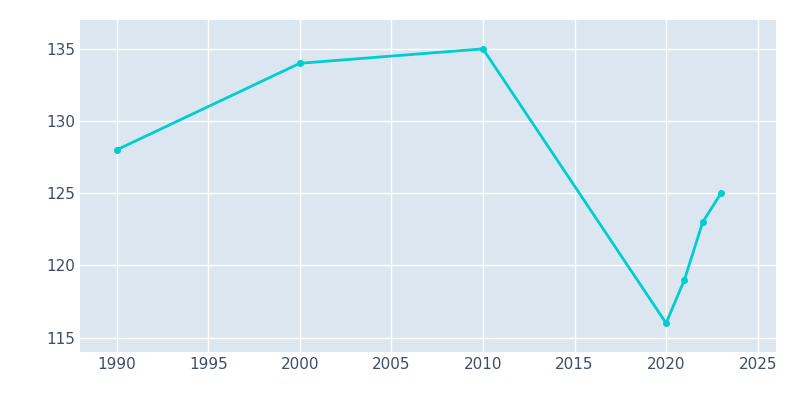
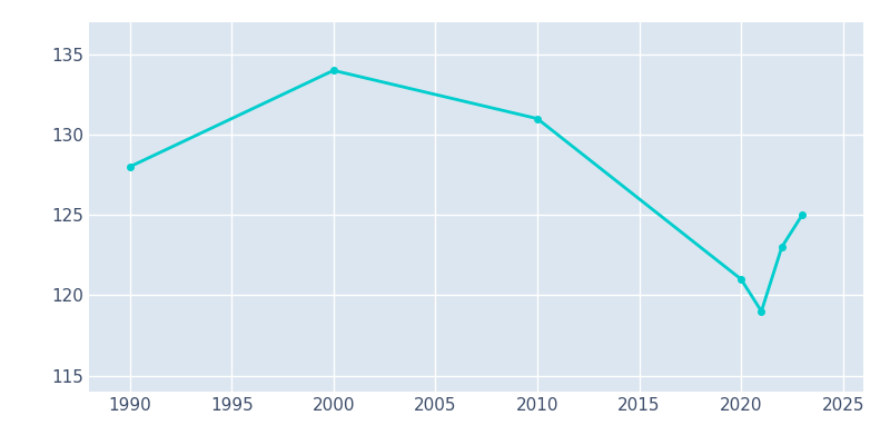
2010: 135 -> 131
2020: 116 -> 121
